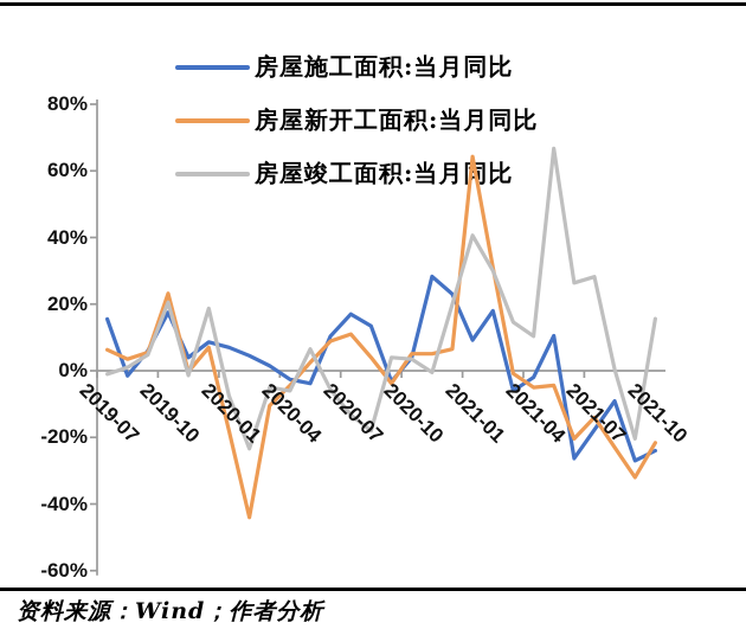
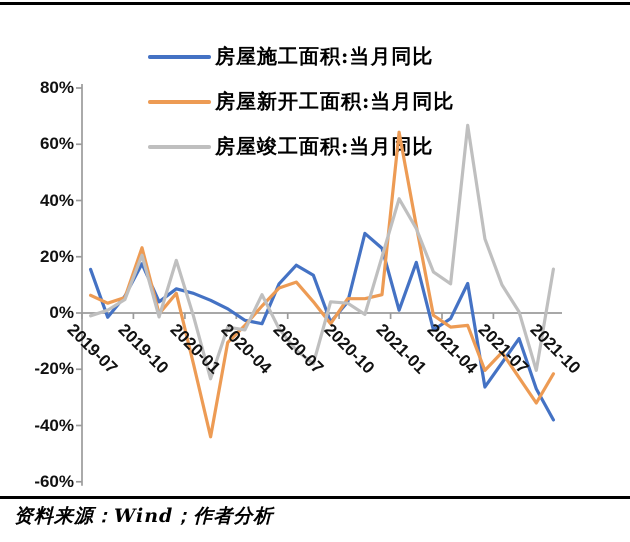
房屋竣工面积:当月同比/2020-01: -8% -> -1%
房屋施工面积:当月同比/2021-01: 9% -> 1%
房屋竣工面积:当月同比/2021-07: 28% -> 10%
房屋施工面积:当月同比/2021-10: -24% -> -38%
